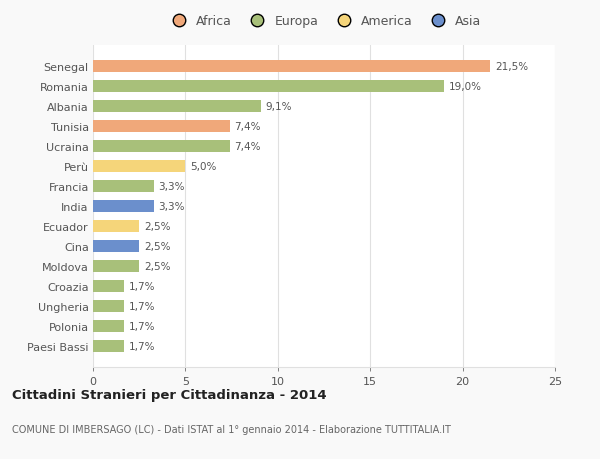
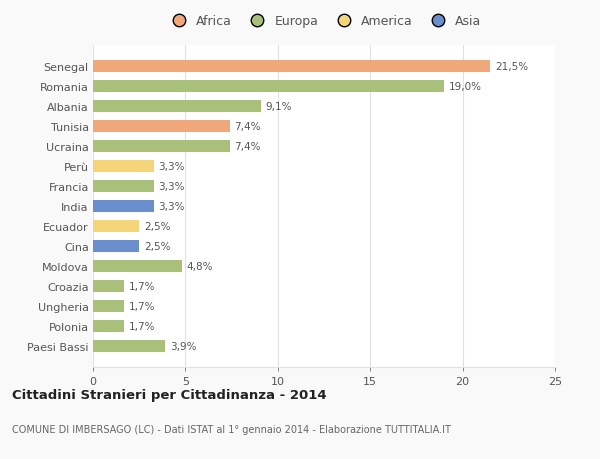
Perù: 5,0% -> 3,3%
Moldova: 2,5% -> 4,8%
Paesi Bassi: 1,7% -> 3,9%
